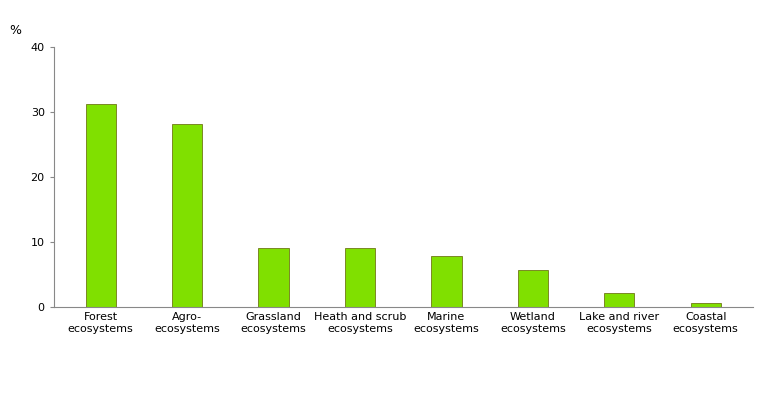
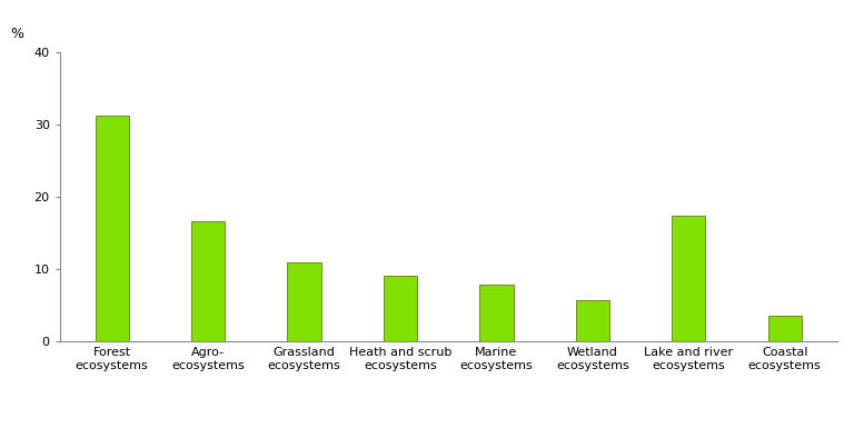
Agro- ecosystems: 28.2 -> 16.6
Grassland ecosystems: 9.1 -> 11.0
Lake and river ecosystems: 2.2 -> 17.4
Coastal ecosystems: 0.6 -> 3.6
